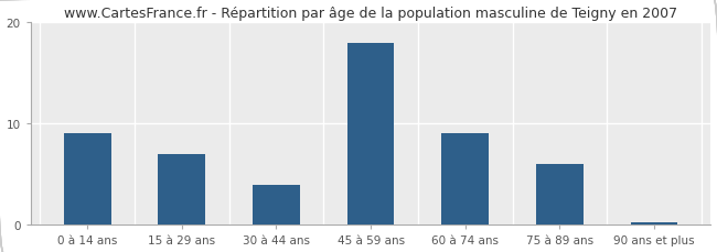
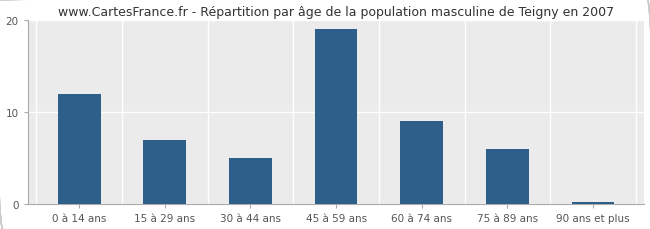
0 à 14 ans: 9.0 -> 12.0
30 à 44 ans: 4.0 -> 5.0
45 à 59 ans: 18.0 -> 19.0
